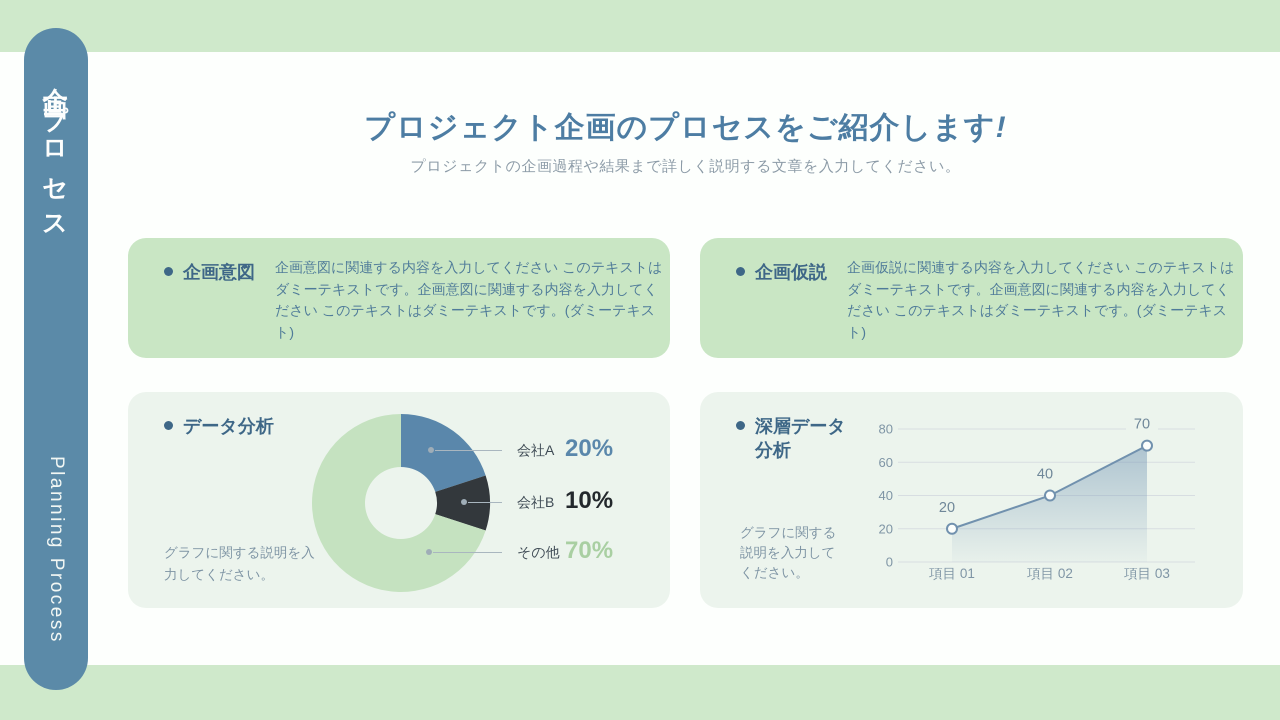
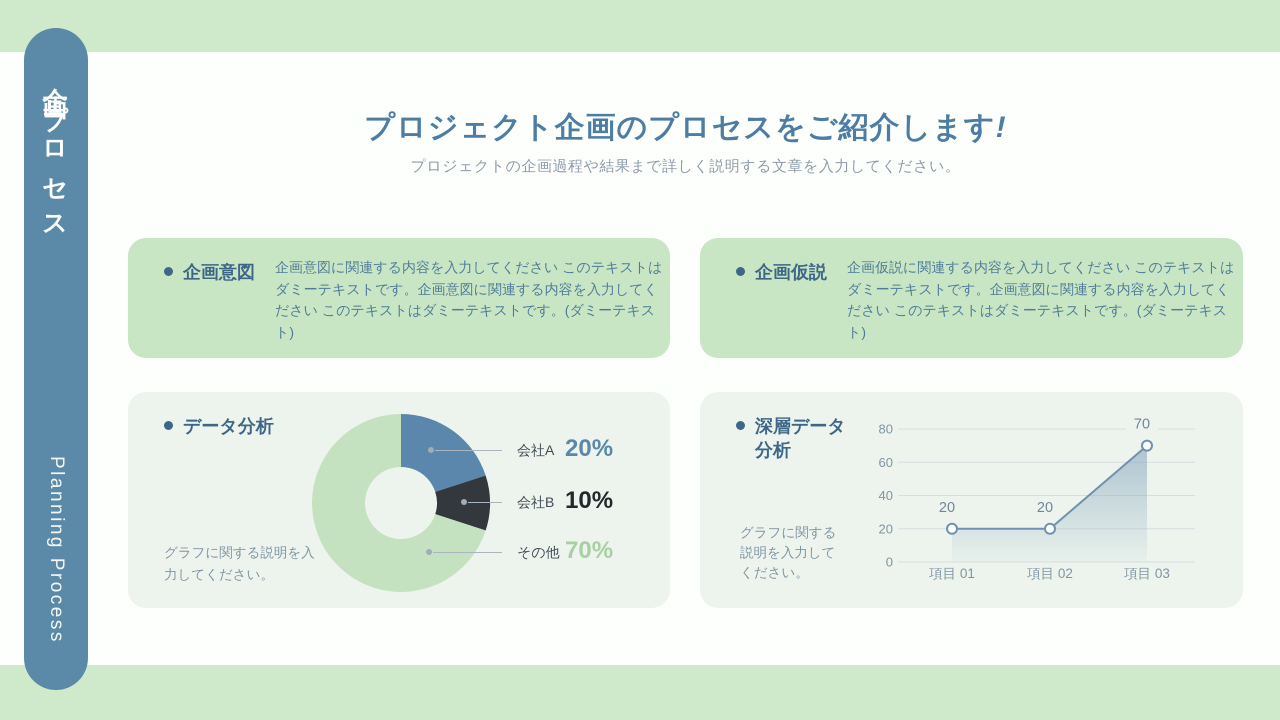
深層データ分析/項目 02: 40 -> 20
